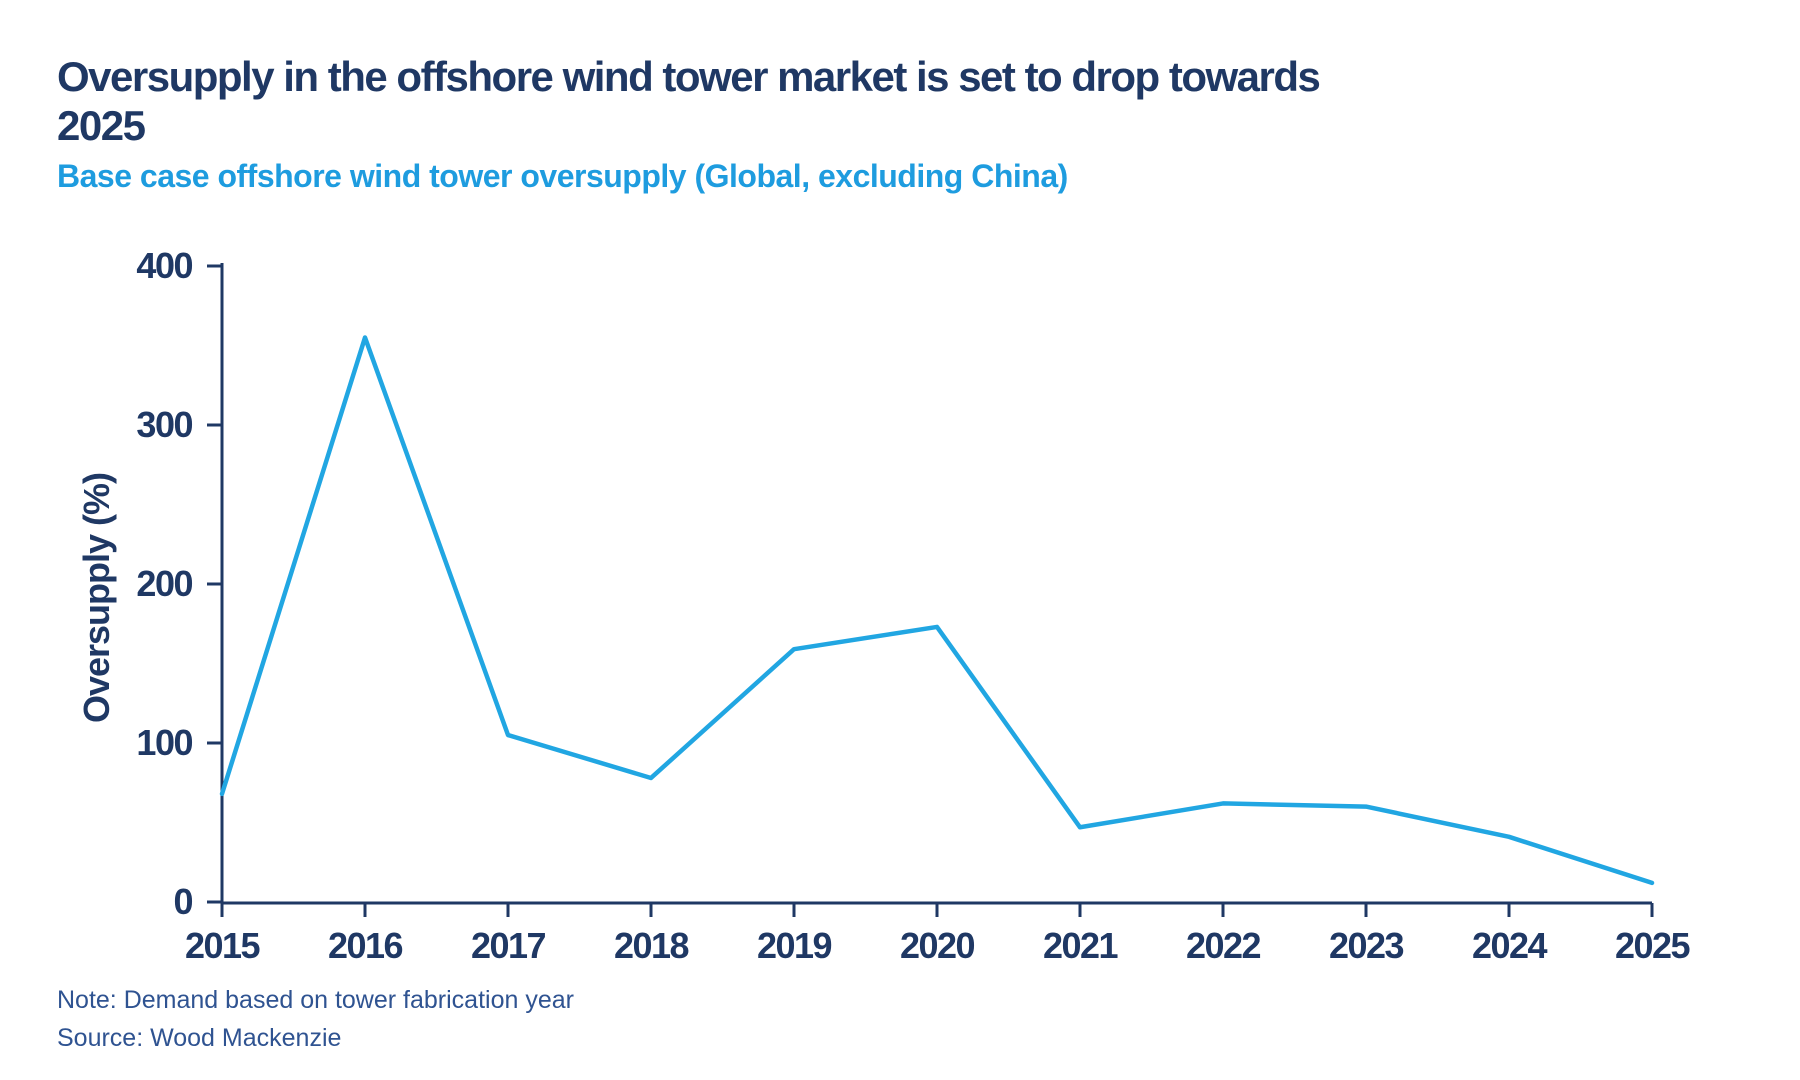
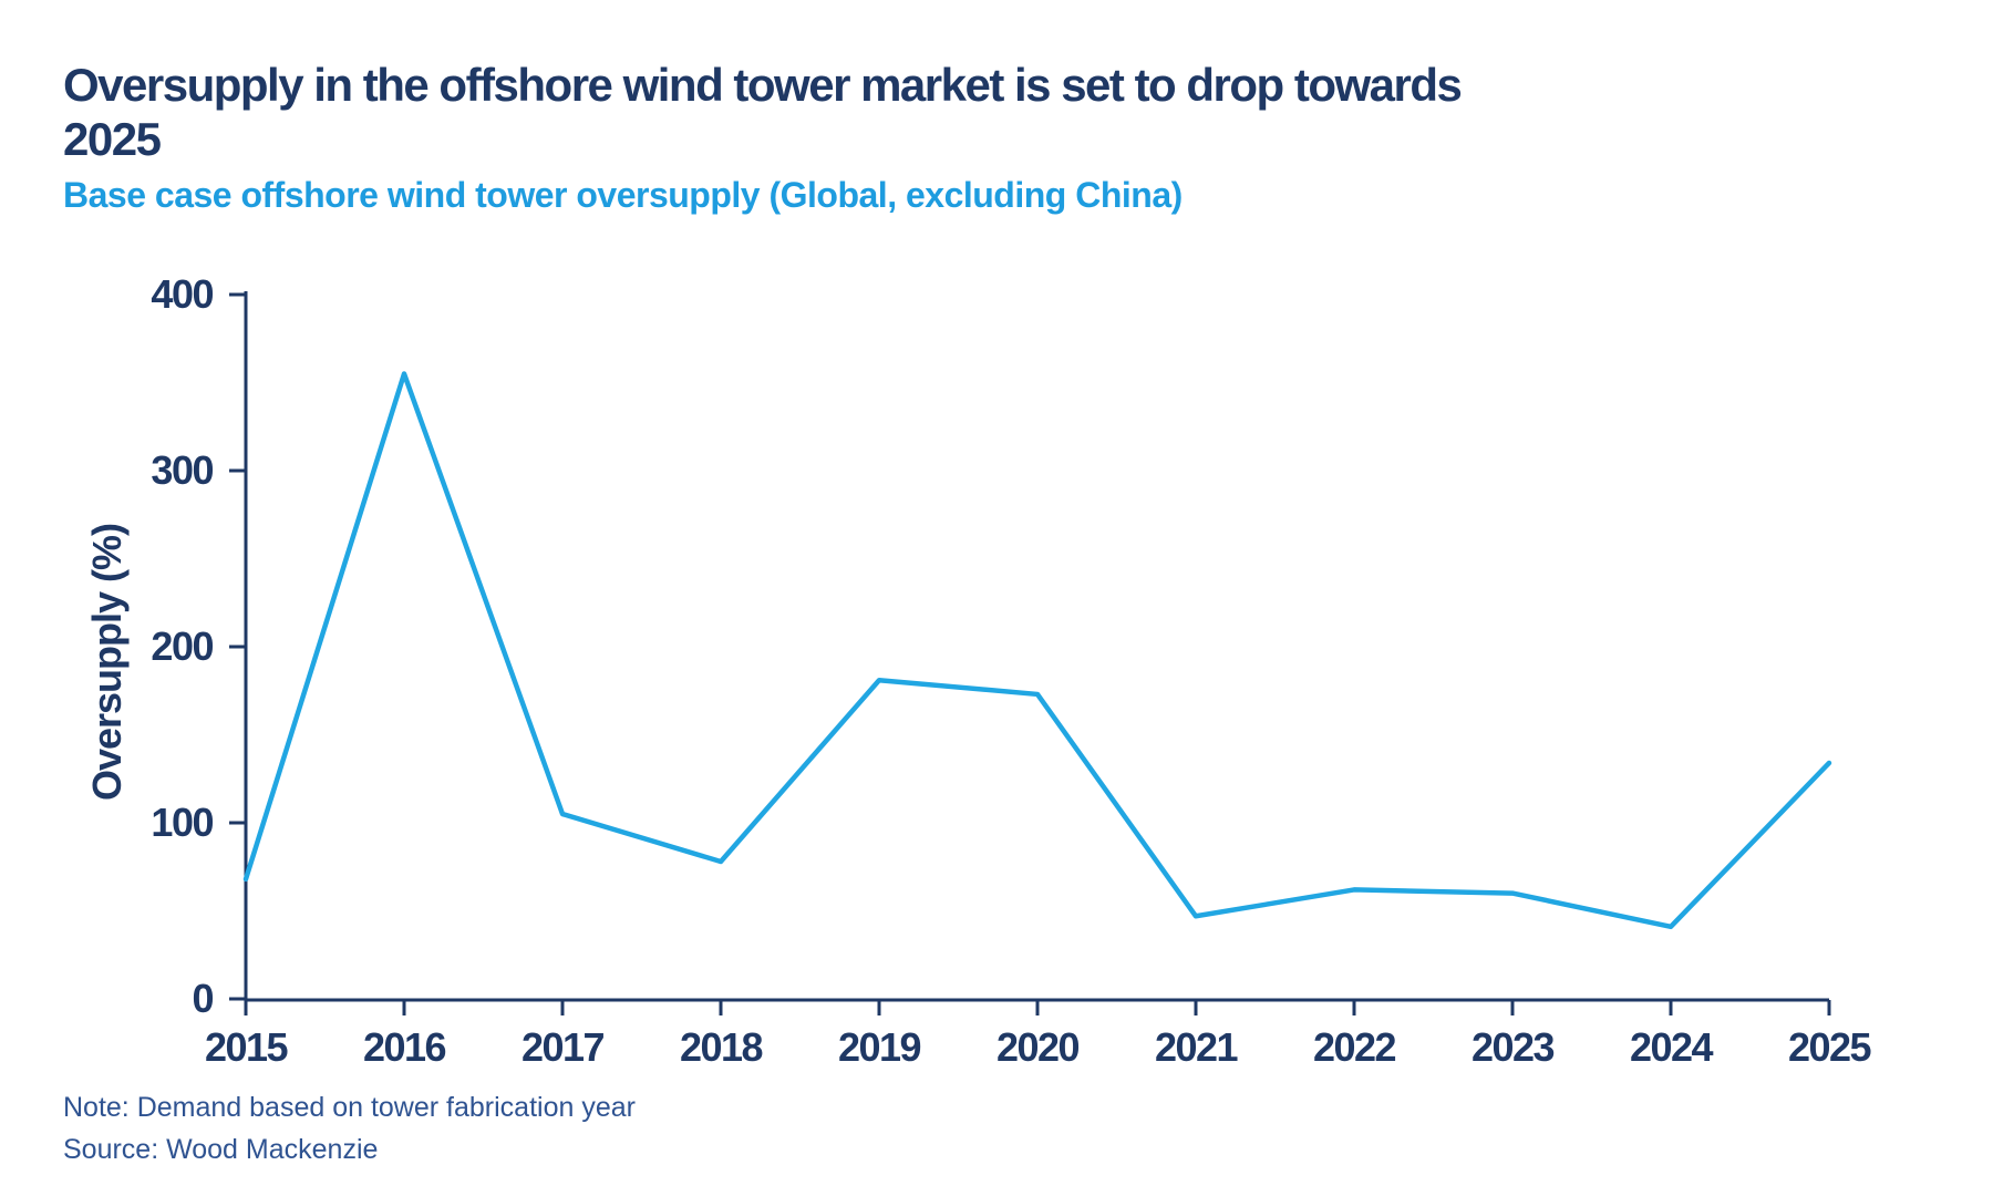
2019: 159 -> 181
2025: 12 -> 134
